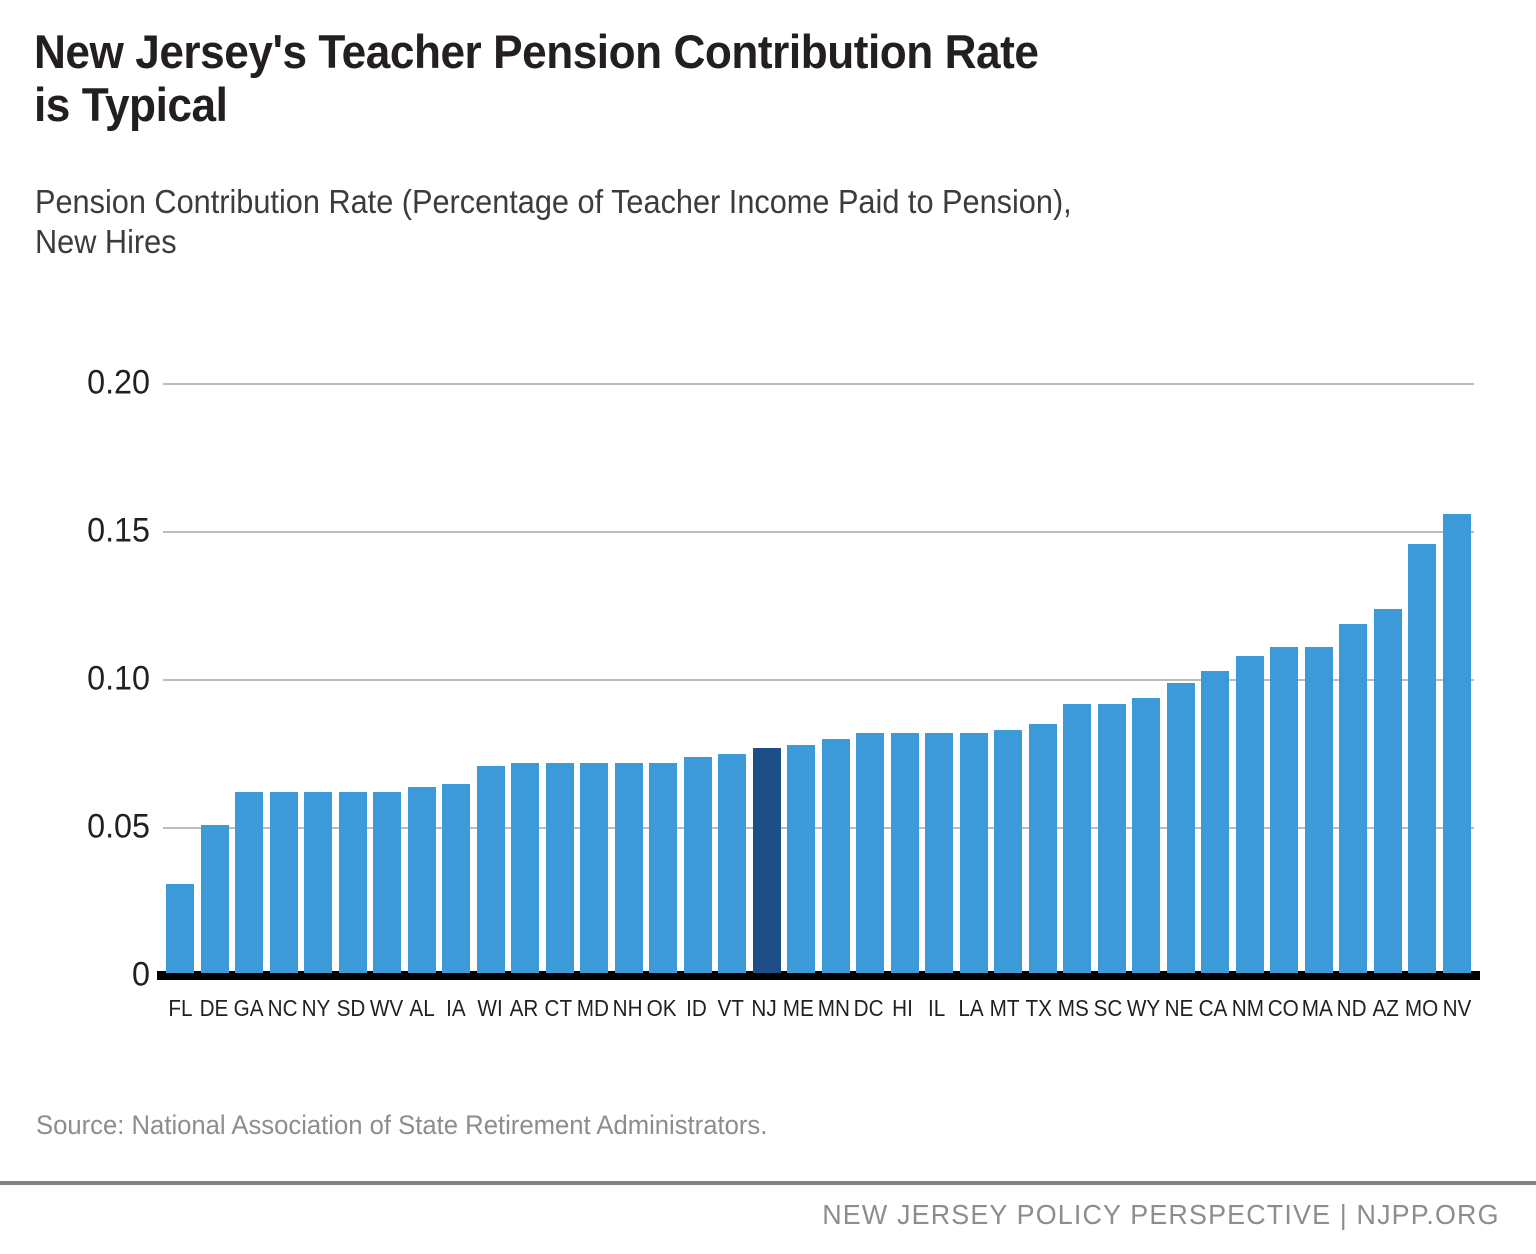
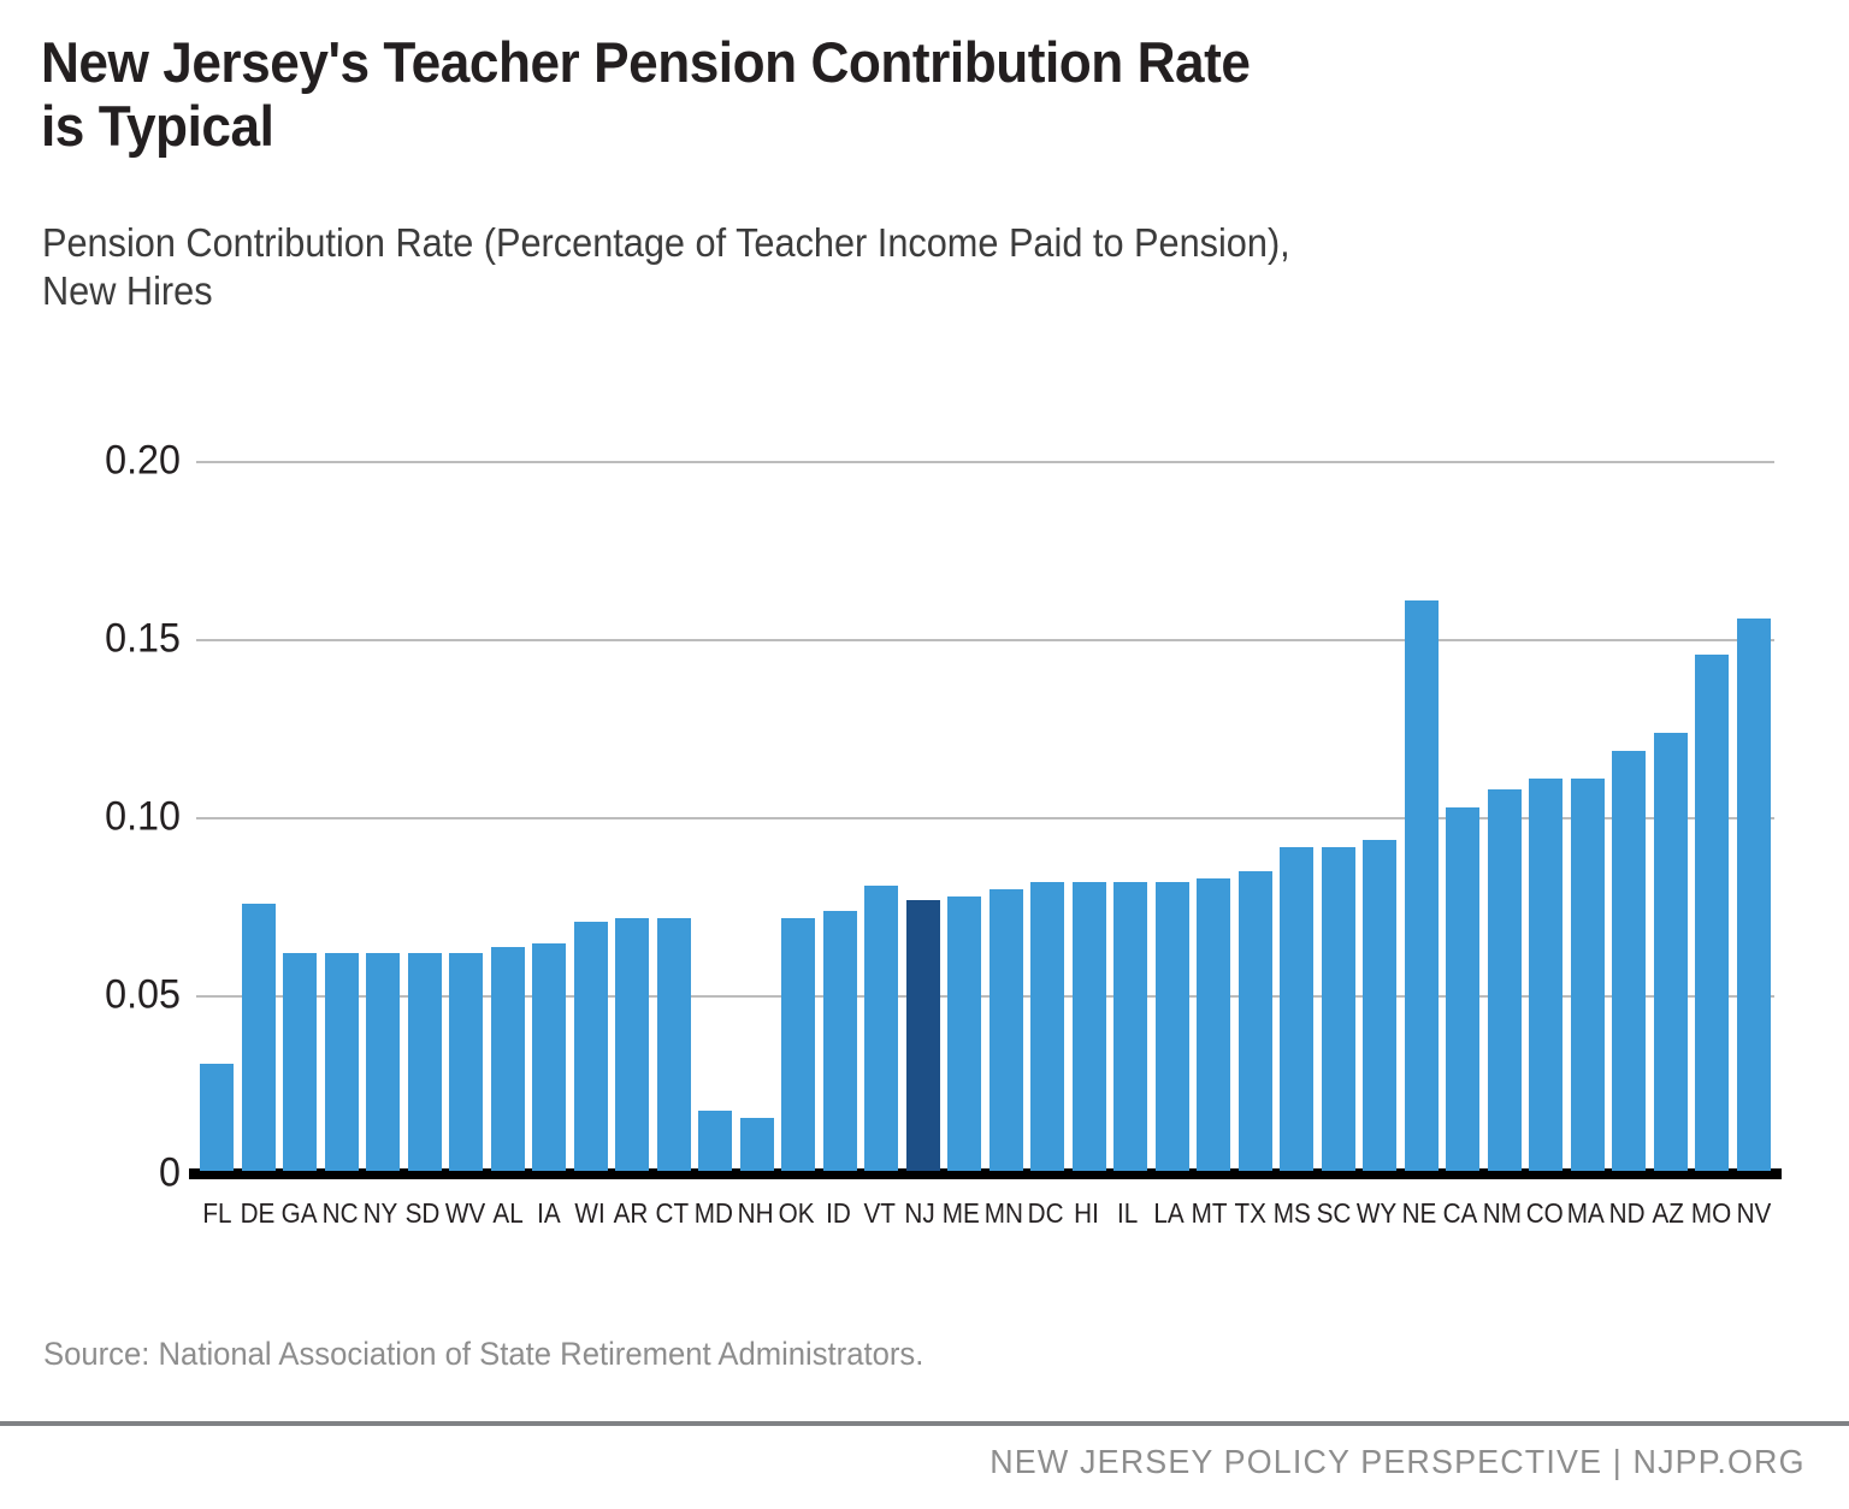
DE: 0.050 -> 0.075
MD: 0.071 -> 0.017
NH: 0.071 -> 0.015
VT: 0.074 -> 0.080
NE: 0.098 -> 0.160
